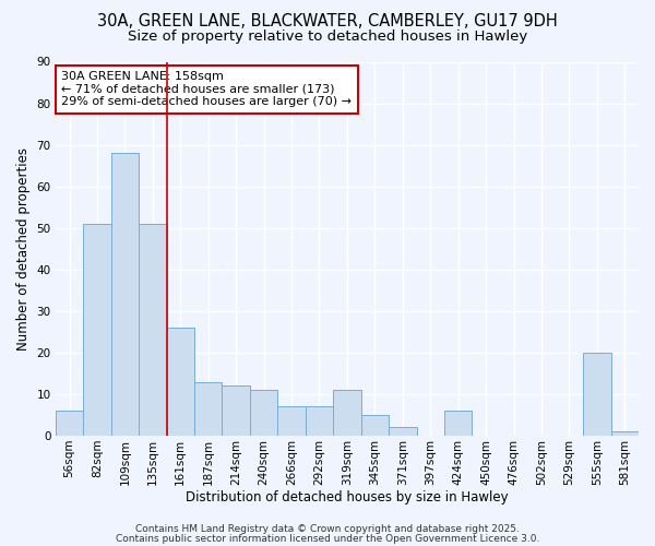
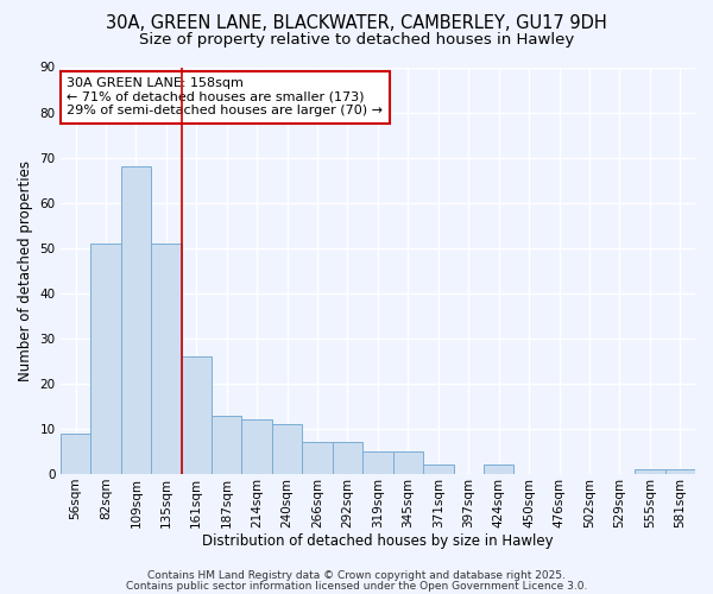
56sqm: 6 -> 9
319sqm: 11 -> 5
424sqm: 6 -> 2
555sqm: 20 -> 1
